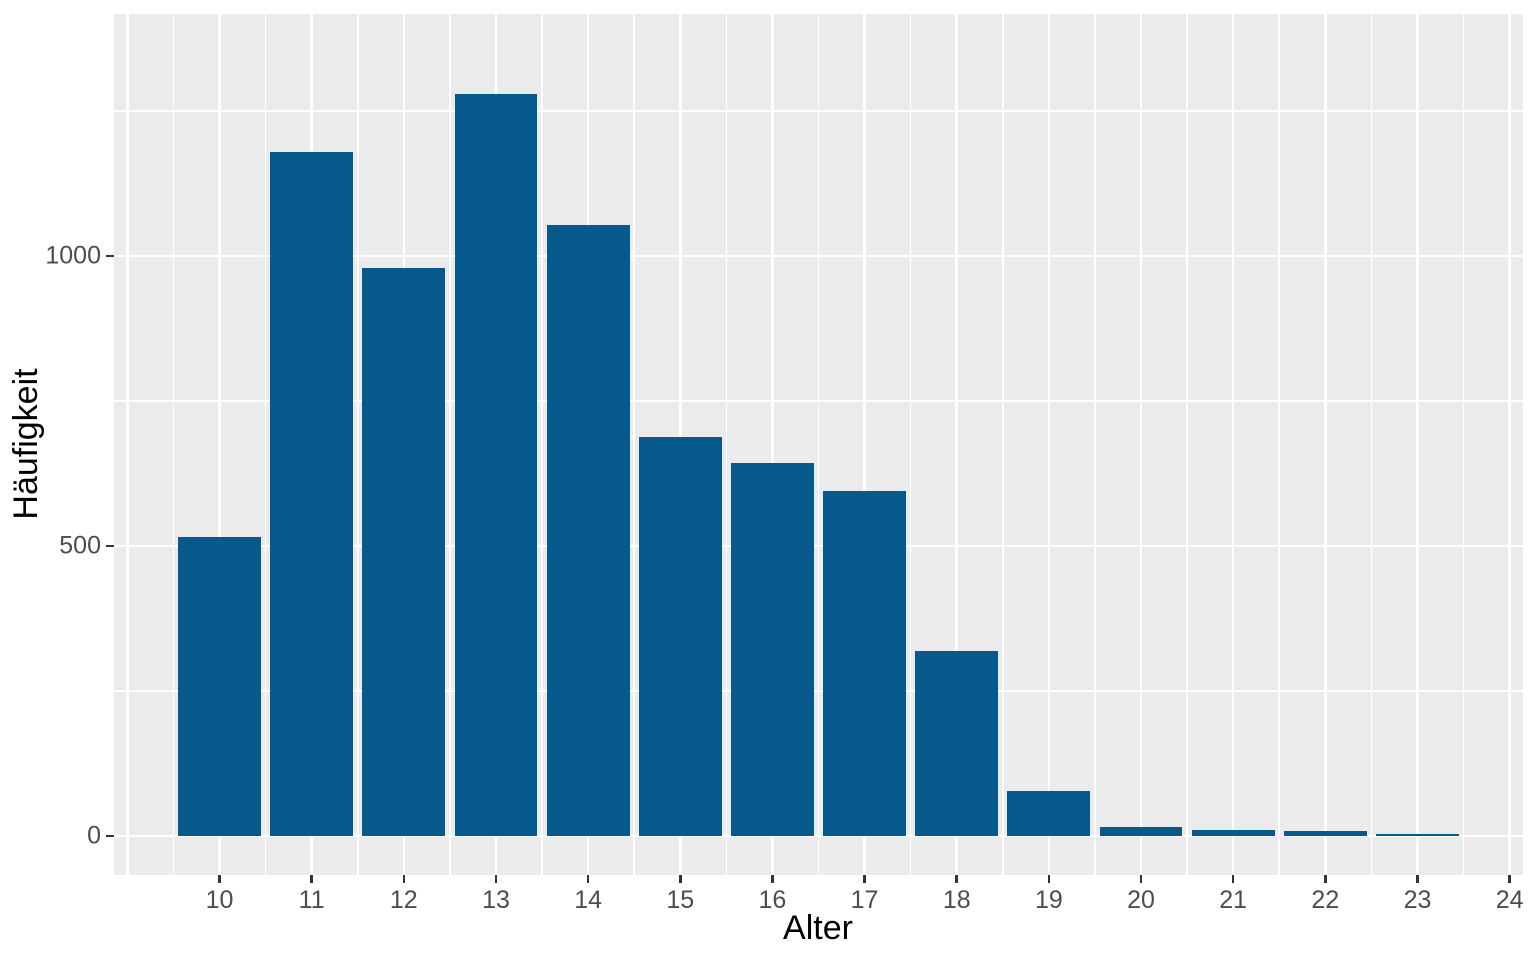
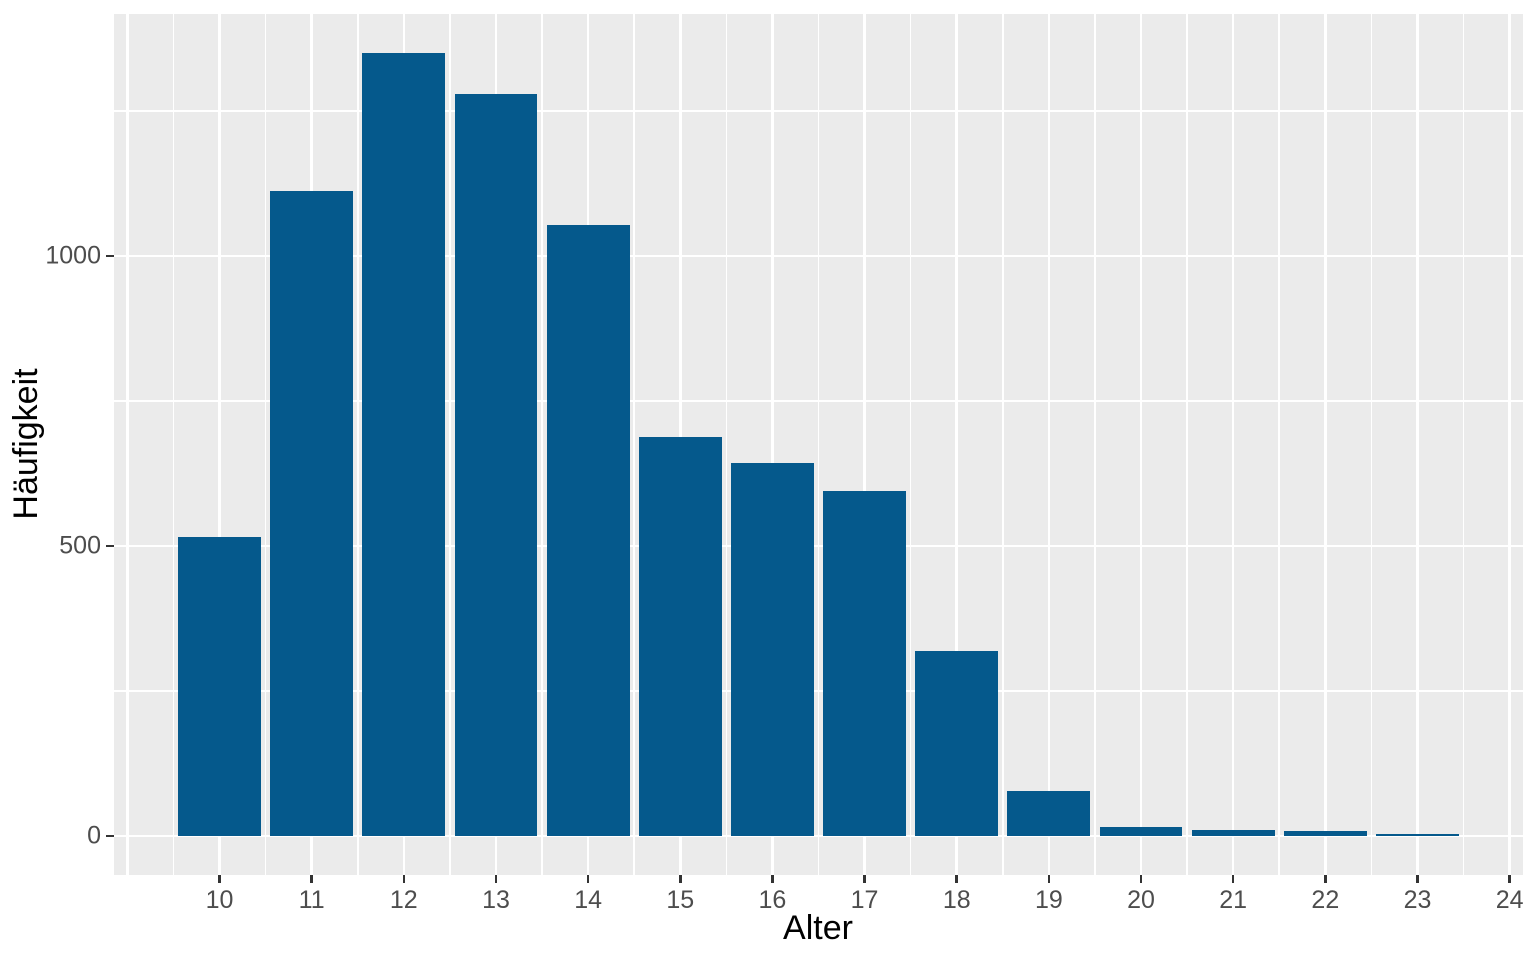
11: 1180 -> 1110
12: 980 -> 1350
